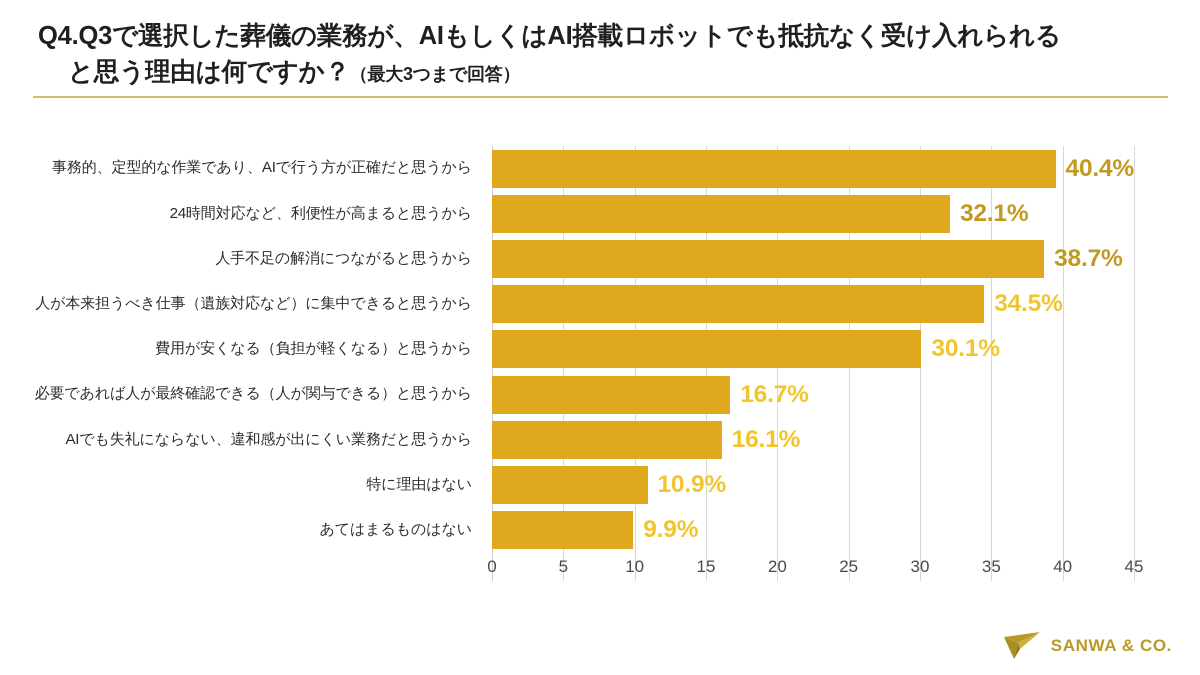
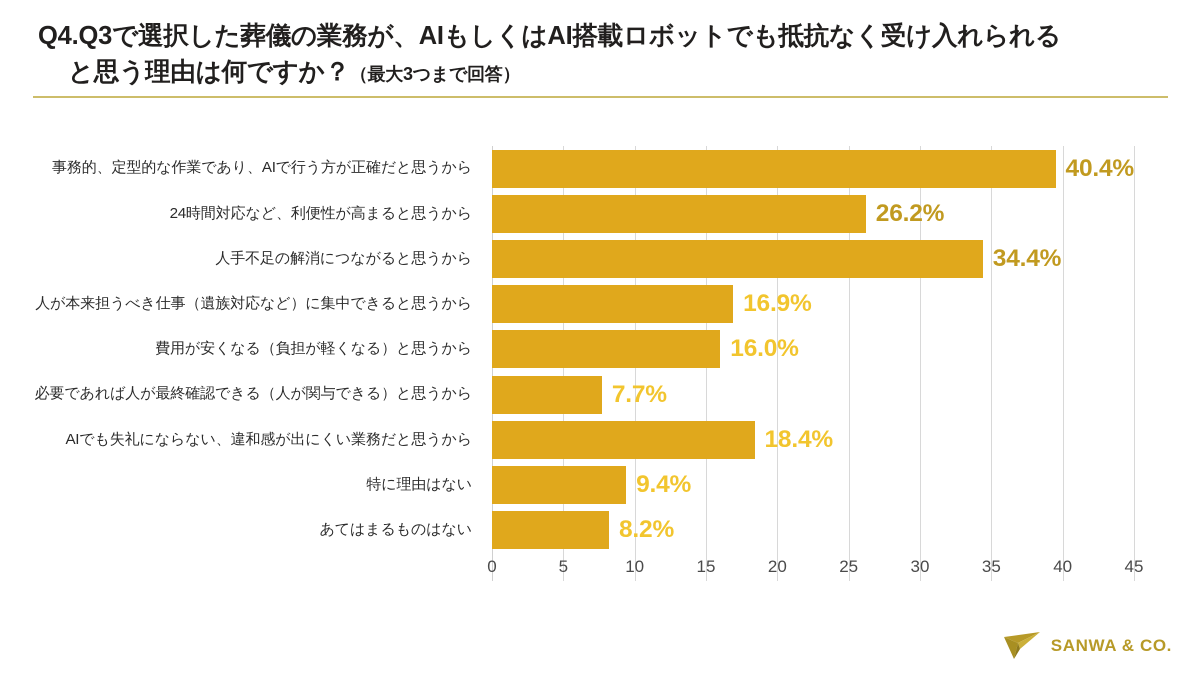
24時間対応など、利便性が高まると思うから: 32.1% -> 26.2%
人手不足の解消につながると思うから: 38.7% -> 34.4%
人が本来担うべき仕事（遺族対応など）に集中できると思うから: 34.5% -> 16.9%
費用が安くなる（負担が軽くなる）と思うから: 30.1% -> 16.0%
必要であれば人が最終確認できる（人が関与できる）と思うから: 16.7% -> 7.7%
AIでも失礼にならない、違和感が出にくい業務だと思うから: 16.1% -> 18.4%
特に理由はない: 10.9% -> 9.4%
あてはまるものはない: 9.9% -> 8.2%
